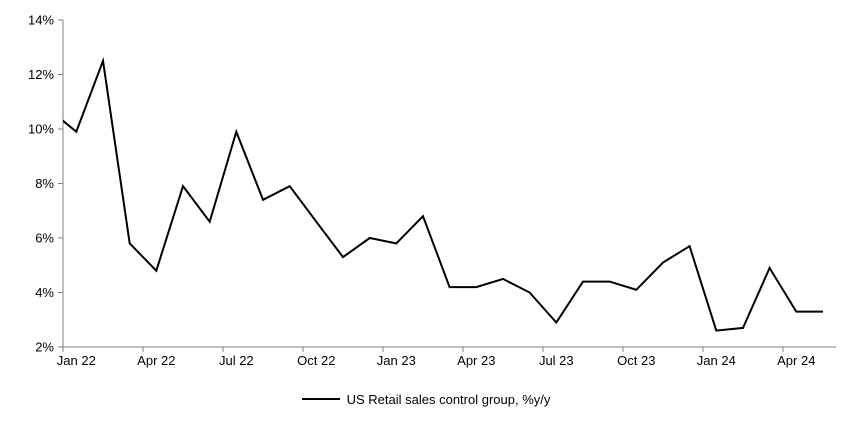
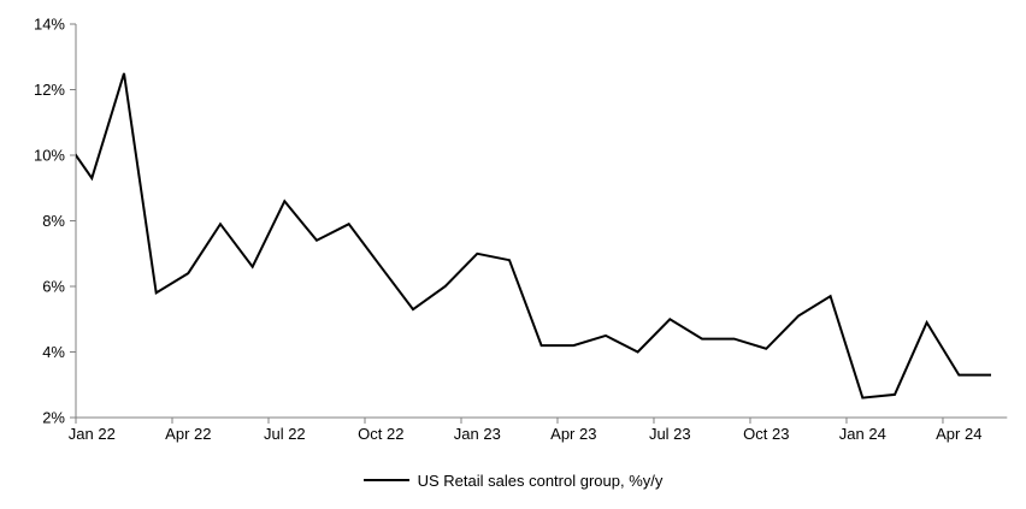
Jan 22: 9.9% -> 9.3%
Apr 22: 4.8% -> 6.4%
Jul 22: 9.9% -> 8.6%
Jan 23: 5.8% -> 7.0%
Jul 23: 2.9% -> 5.0%
